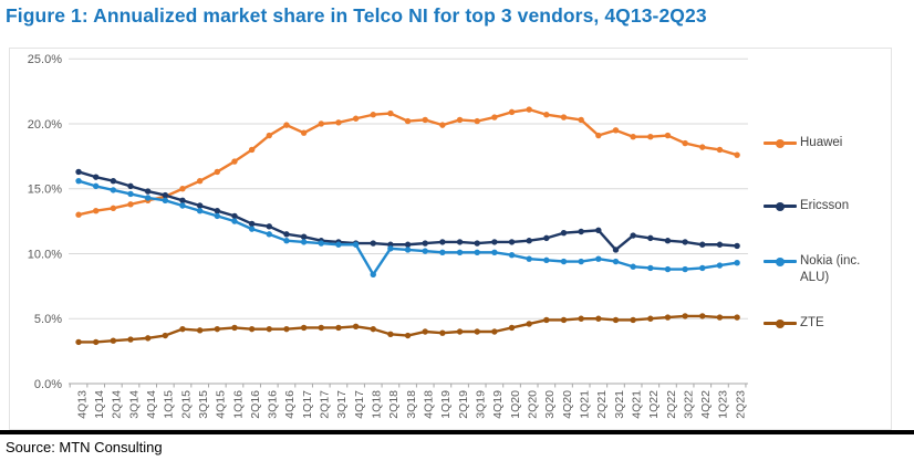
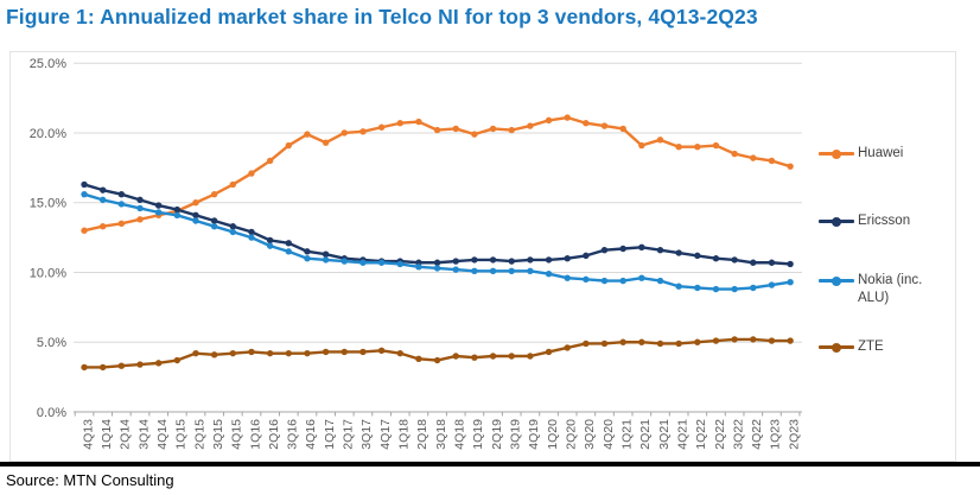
Nokia (inc. ALU)/1Q18: 8.4% -> 10.6%
Ericsson/3Q21: 10.3% -> 11.6%
